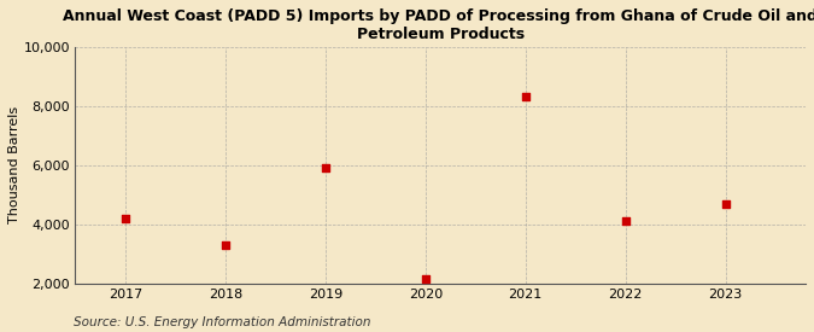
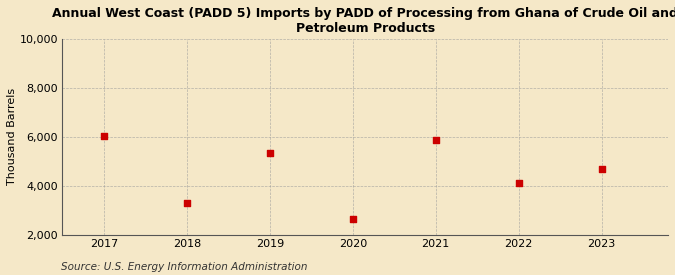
2017: 4,200 -> 6,050
2019: 5,900 -> 5,350
2020: 2,150 -> 2,650
2021: 8,300 -> 5,850
